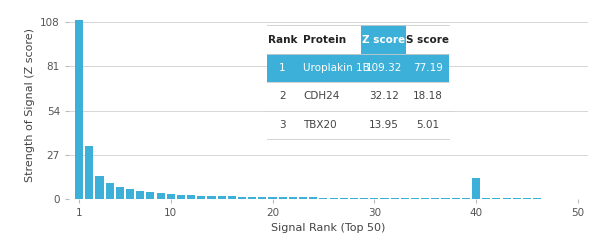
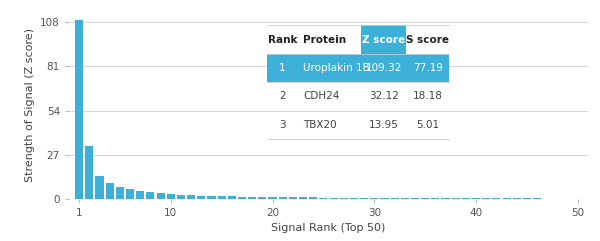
40: 13 -> 0
